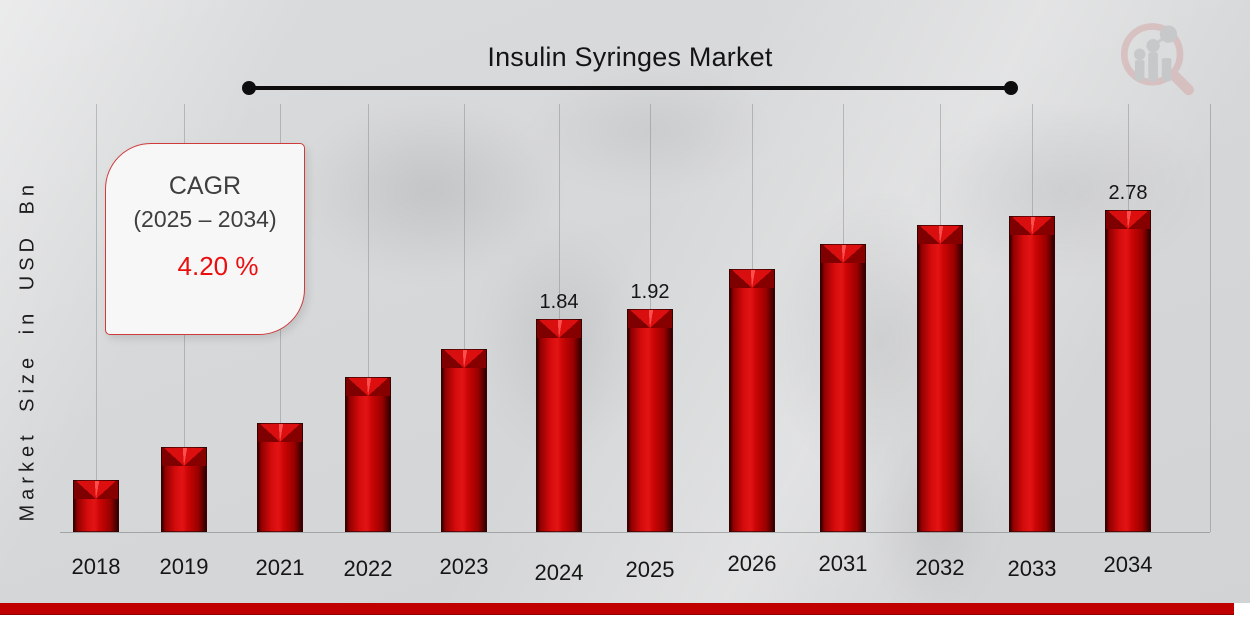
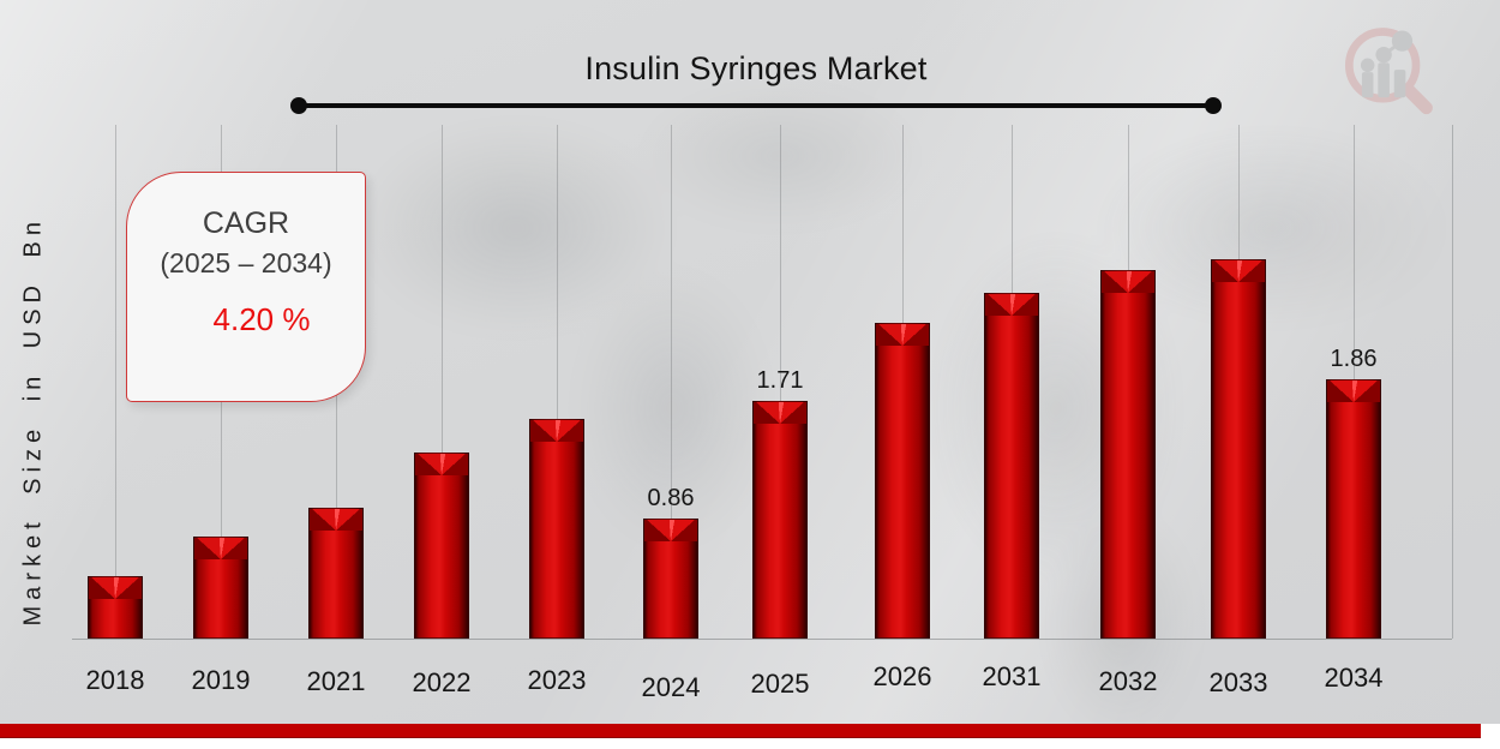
2024: 1.84 -> 0.86
2025: 1.92 -> 1.71
2034: 2.78 -> 1.86
